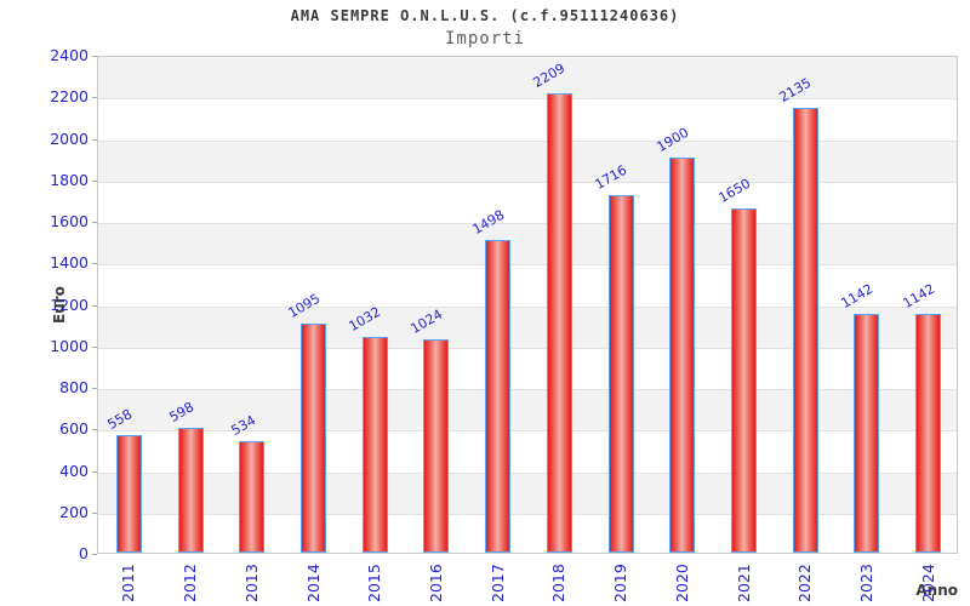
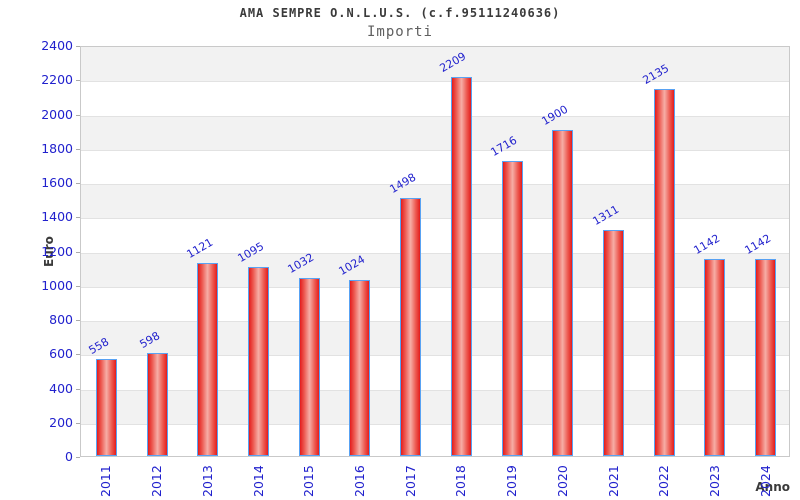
2013: 534 -> 1121
2021: 1650 -> 1311
